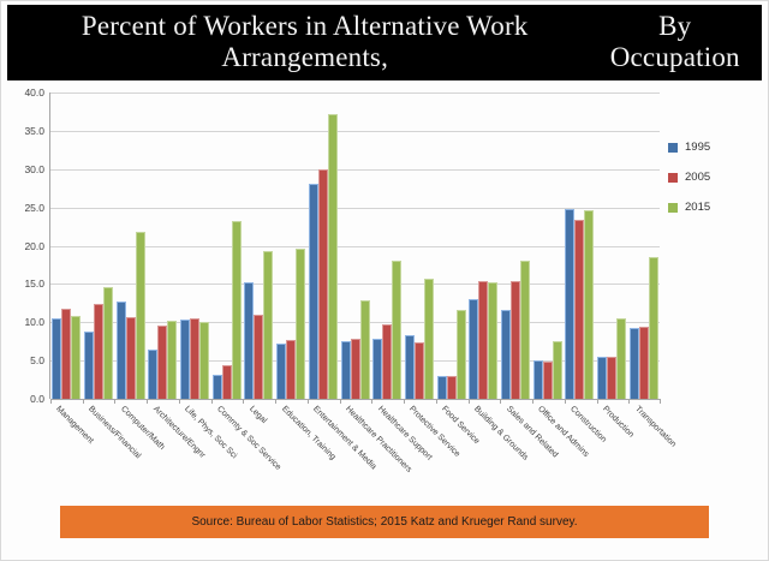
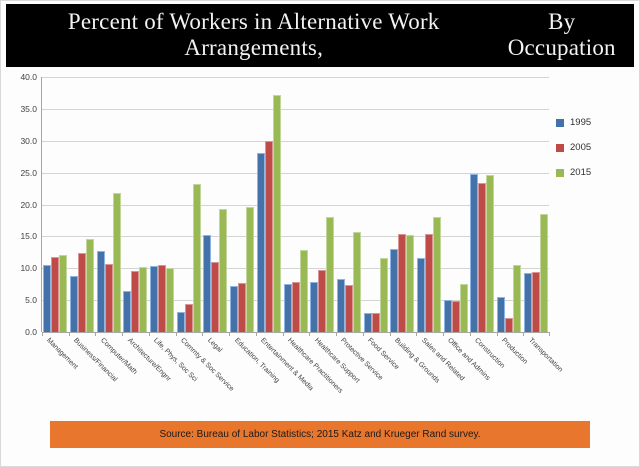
2015/Management: 11 -> 12
2005/Production: 5 -> 2
